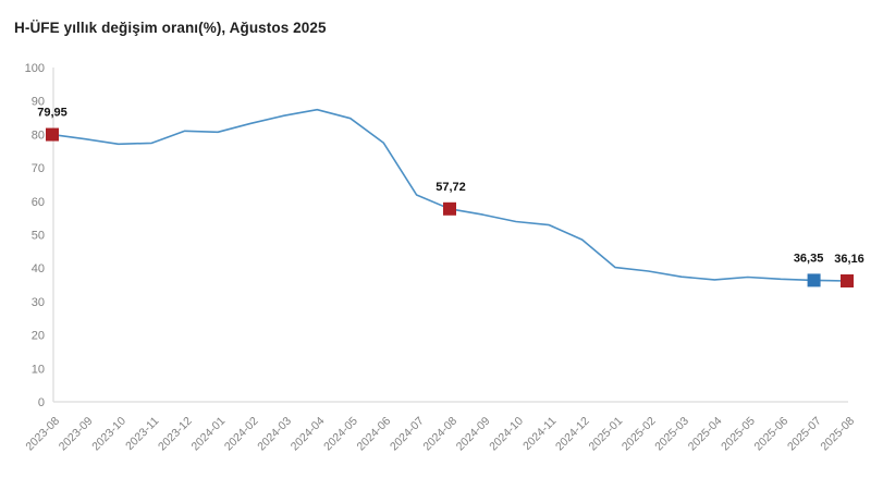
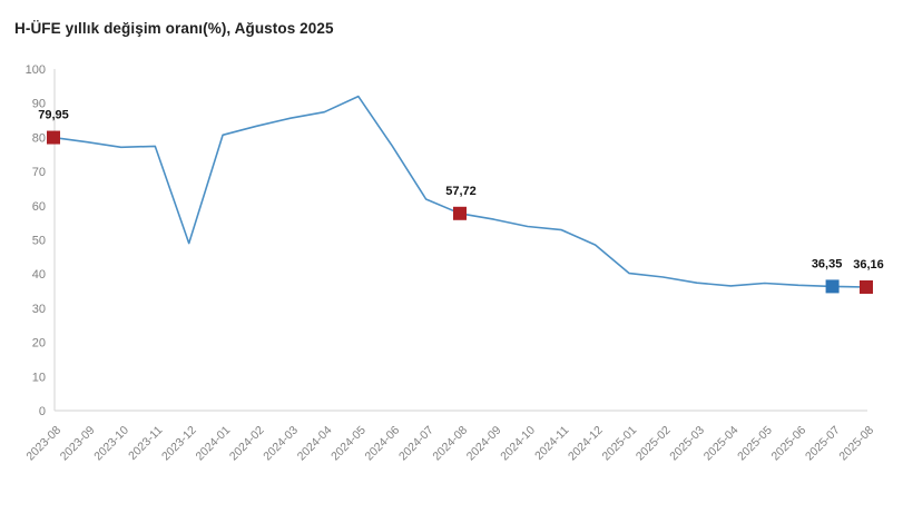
2023-12: 81 -> 49
2024-05: 85 -> 92
